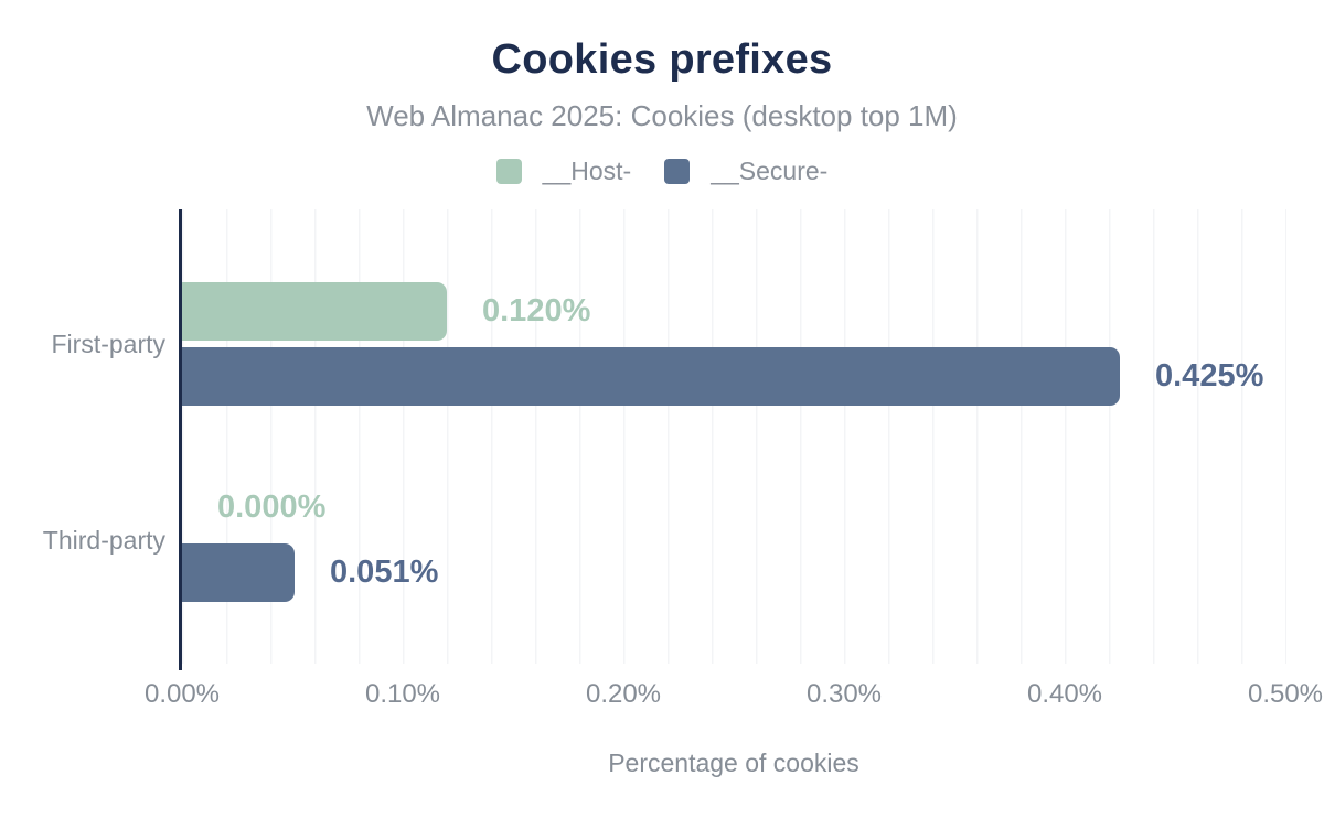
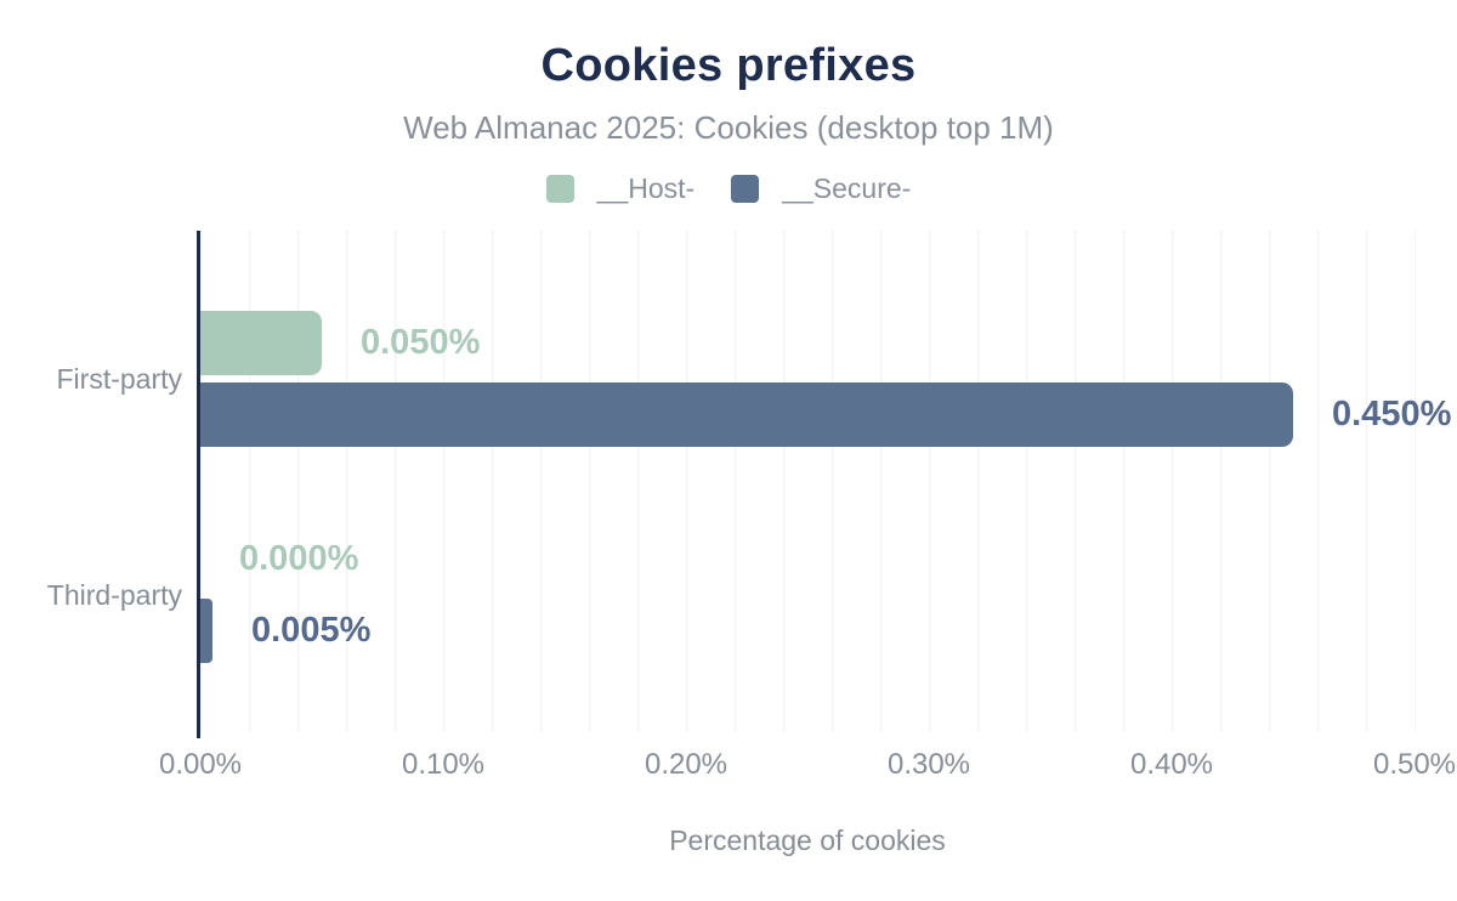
__Host-/First-party: 0.120% -> 0.050%
__Secure-/First-party: 0.425% -> 0.450%
__Secure-/Third-party: 0.051% -> 0.005%
